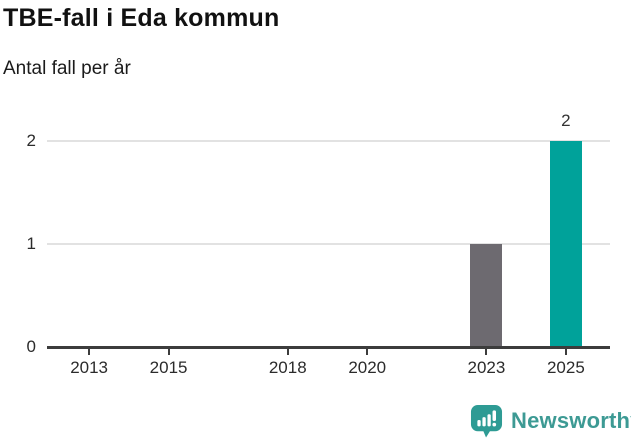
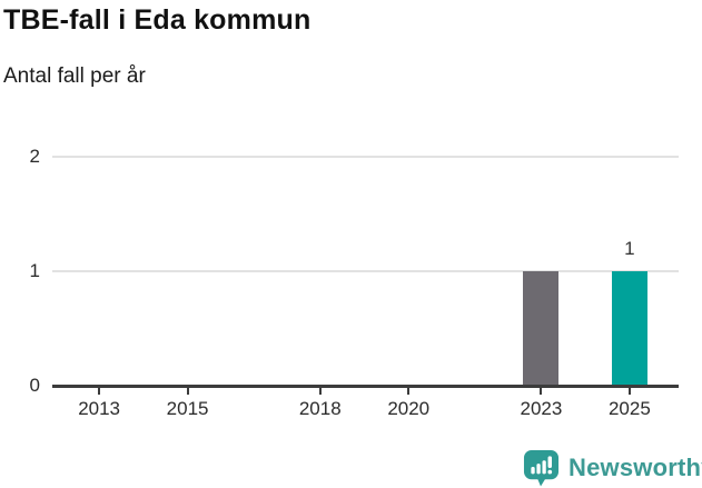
2025: 2 -> 1
